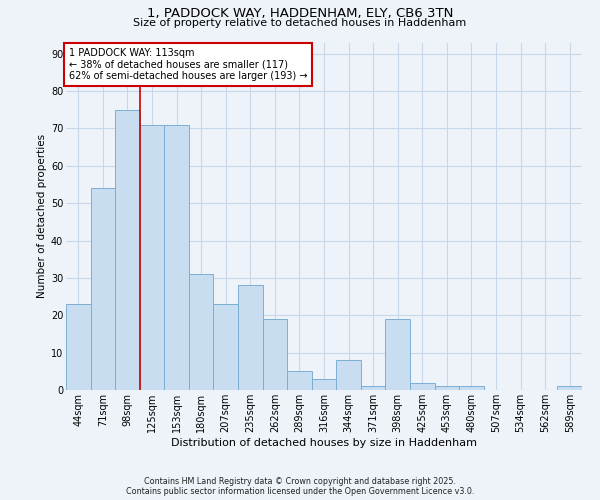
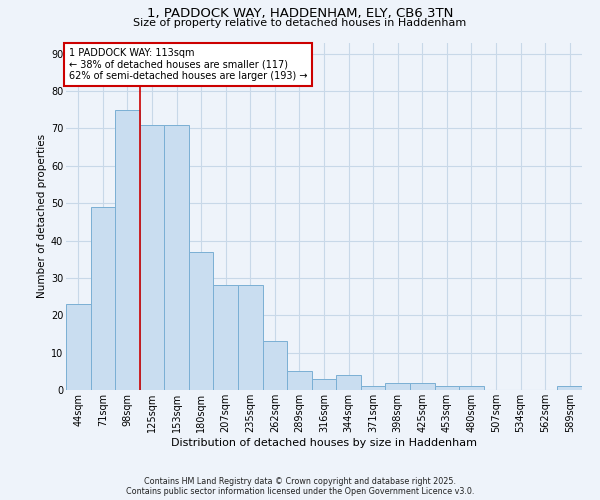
71sqm: 54 -> 49
180sqm: 31 -> 37
207sqm: 23 -> 28
262sqm: 19 -> 13
344sqm: 8 -> 4
398sqm: 19 -> 2
